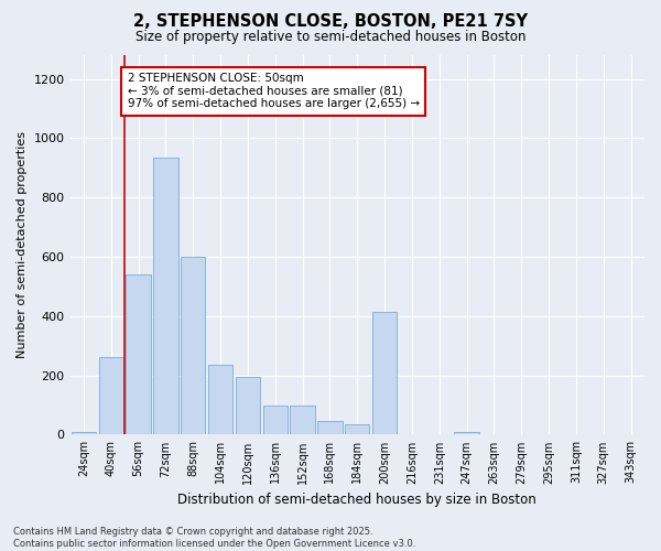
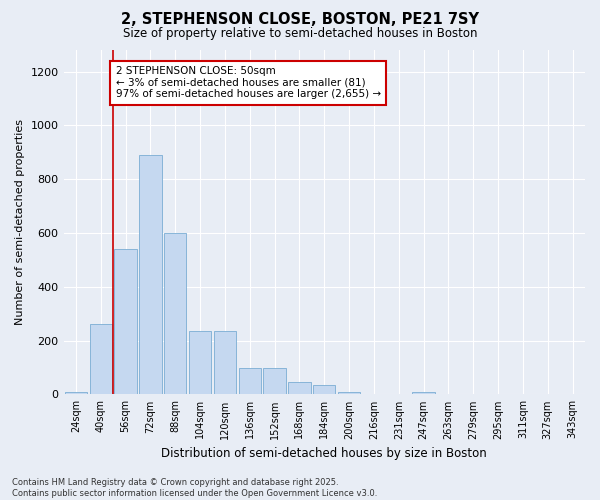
72sqm: 935 -> 890
120sqm: 195 -> 235
200sqm: 415 -> 10
